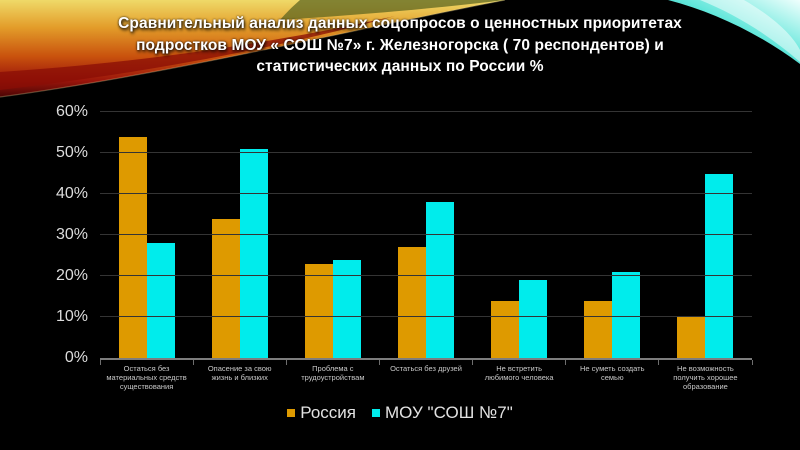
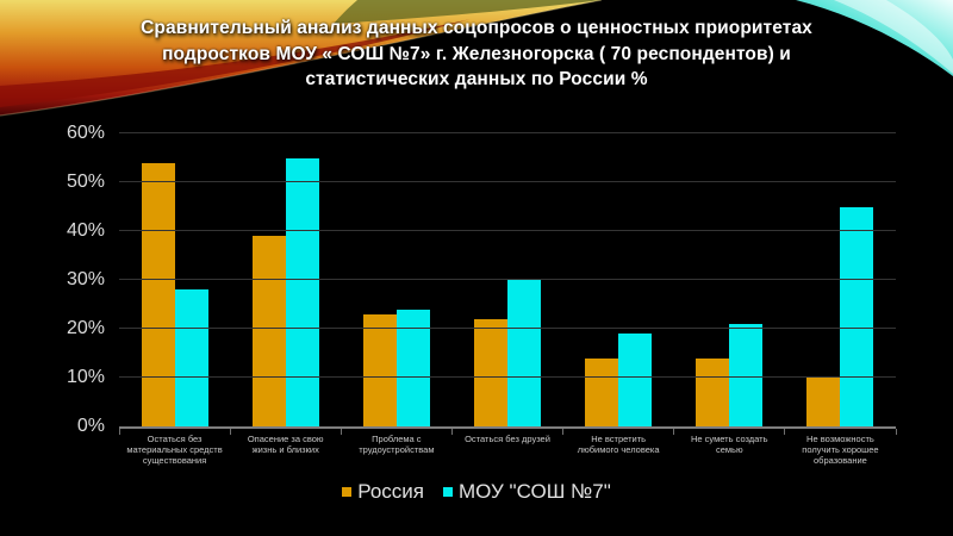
Россия/Опасение за свою жизнь и близких: 34% -> 39%
МОУ "СОШ №7"/Опасение за свою жизнь и близких: 51% -> 55%
Россия/Остаться без друзей: 27% -> 22%
МОУ "СОШ №7"/Остаться без друзей: 38% -> 30%
